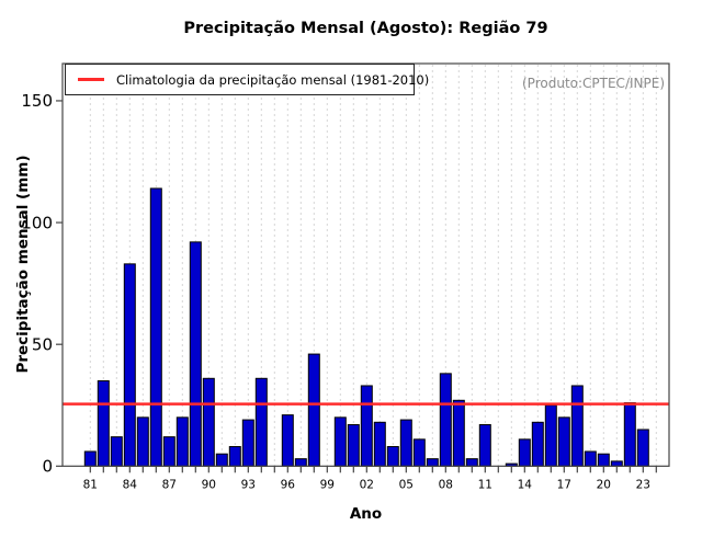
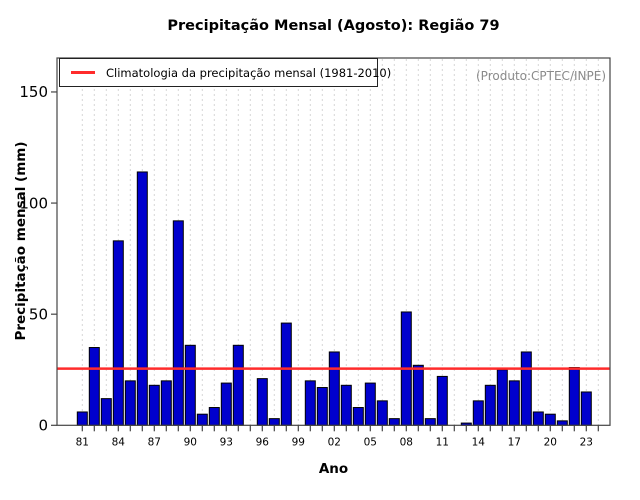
87: 12 -> 18
08: 38 -> 51
11: 17 -> 22
